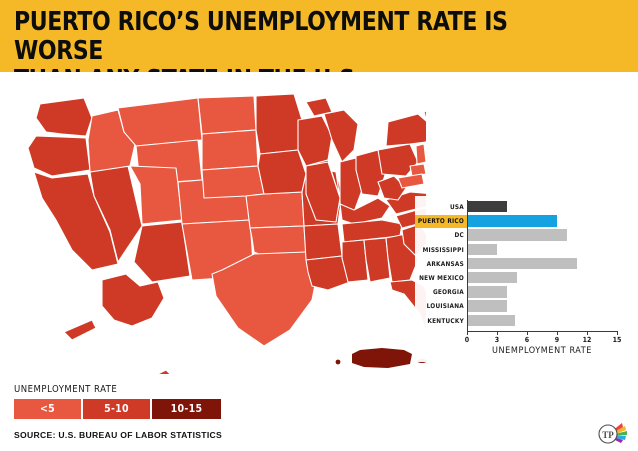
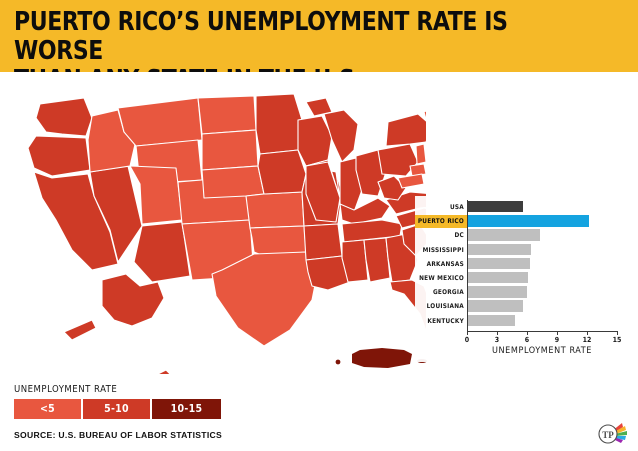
USA: 4 -> 6
PUERTO RICO: 9 -> 12
DC: 10 -> 7
MISSISSIPPI: 3 -> 6
ARKANSAS: 11 -> 6
NEW MEXICO: 5 -> 6
GEORGIA: 4 -> 6
LOUISIANA: 4 -> 6
